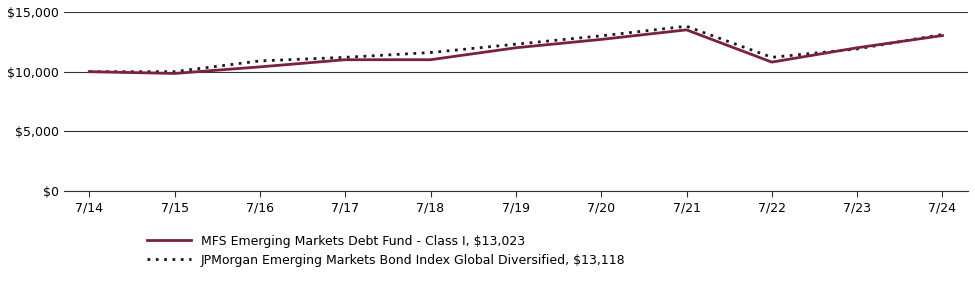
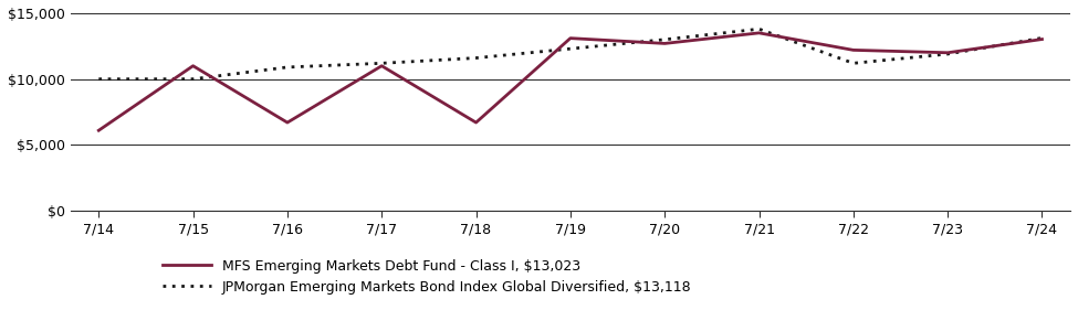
MFS Emerging Markets Debt Fund - Class I, $13,023/7/14: $10,000 -> $6,100
MFS Emerging Markets Debt Fund - Class I, $13,023/7/15: $9,800 -> $11,000
MFS Emerging Markets Debt Fund - Class I, $13,023/7/16: $10,400 -> $6,700
MFS Emerging Markets Debt Fund - Class I, $13,023/7/18: $11,000 -> $6,700
MFS Emerging Markets Debt Fund - Class I, $13,023/7/19: $12,000 -> $13,100
MFS Emerging Markets Debt Fund - Class I, $13,023/7/22: $10,800 -> $12,200
